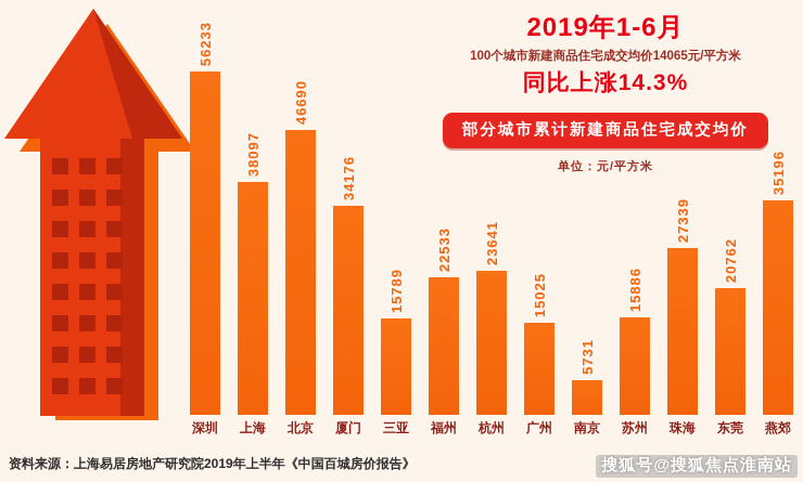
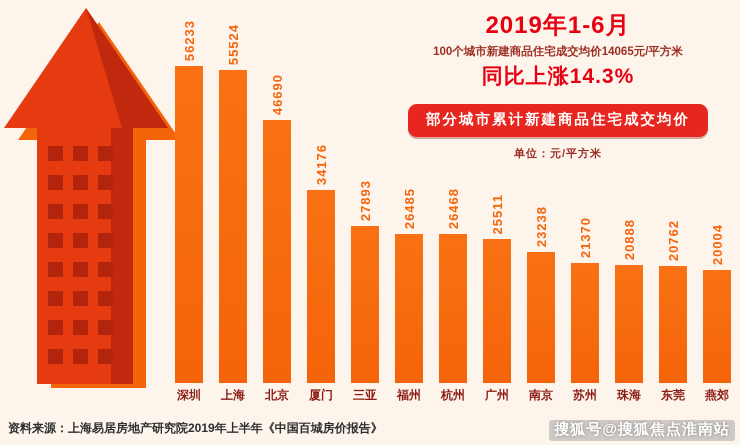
上海: 38097 -> 55524
三亚: 15789 -> 27893
福州: 22533 -> 26485
杭州: 23641 -> 26468
广州: 15025 -> 25511
南京: 5731 -> 23238
苏州: 15886 -> 21370
珠海: 27339 -> 20888
燕郊: 35196 -> 20004
